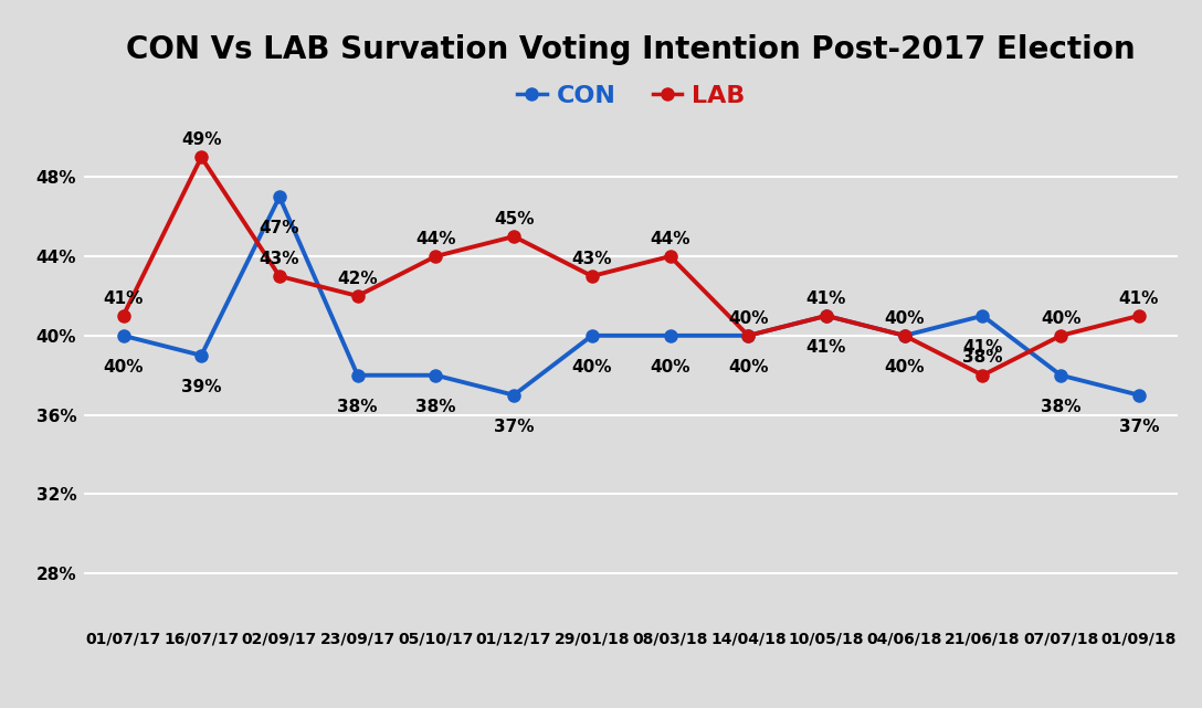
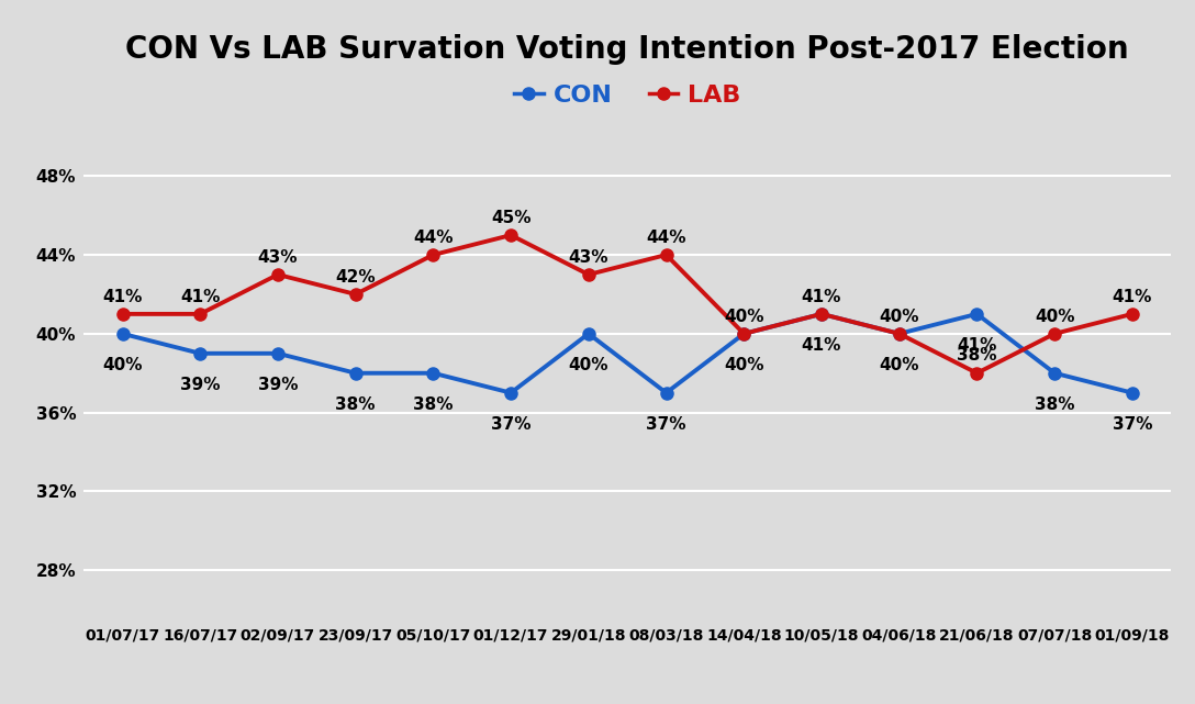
LAB/16/07/17: 49% -> 41%
CON/02/09/17: 47% -> 39%
CON/08/03/18: 40% -> 37%
